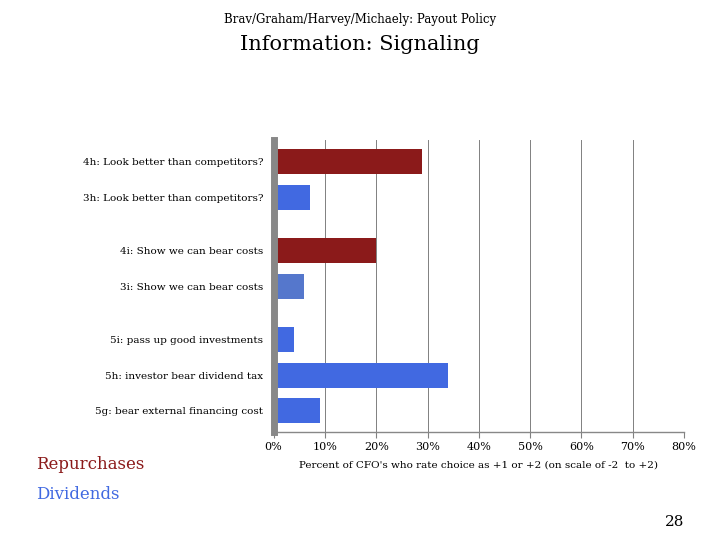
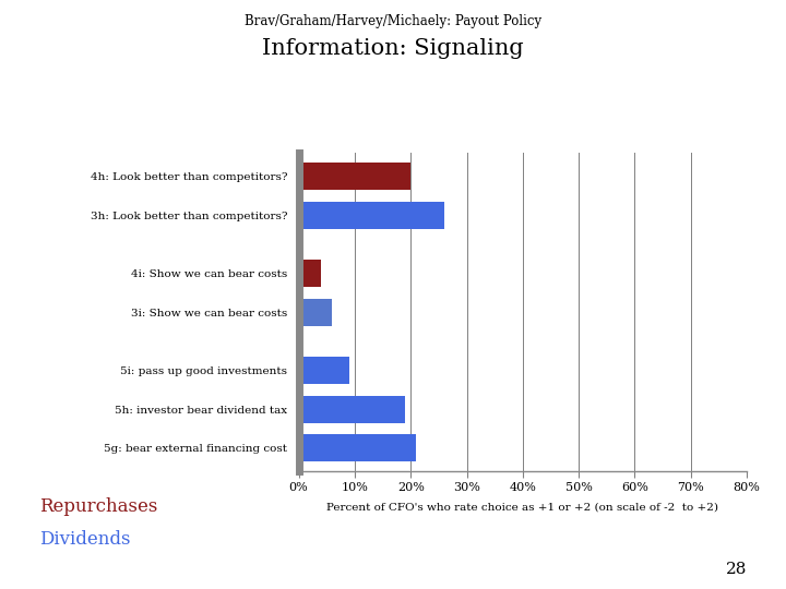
4h: Look better than competitors?: 29% -> 20%
3h: Look better than competitors?: 7% -> 26%
4i: Show we can bear costs: 20% -> 4%
5i: pass up good investments: 4% -> 9%
5h: investor bear dividend tax: 34% -> 19%
5g: bear external financing cost: 9% -> 21%
